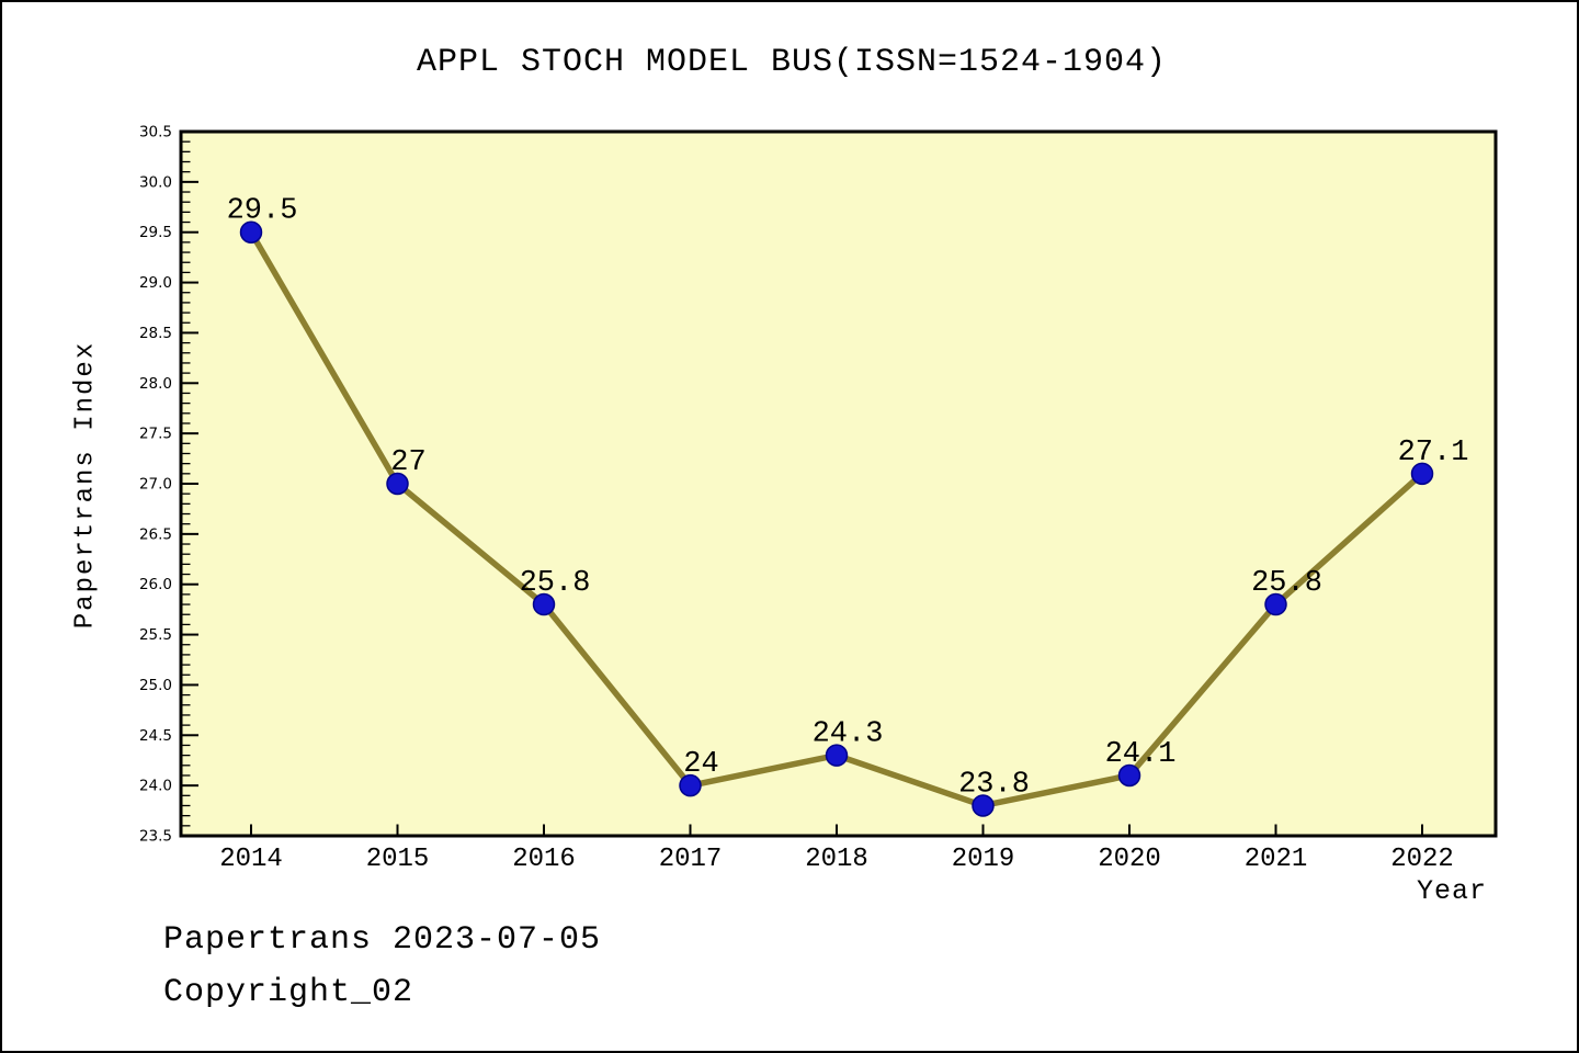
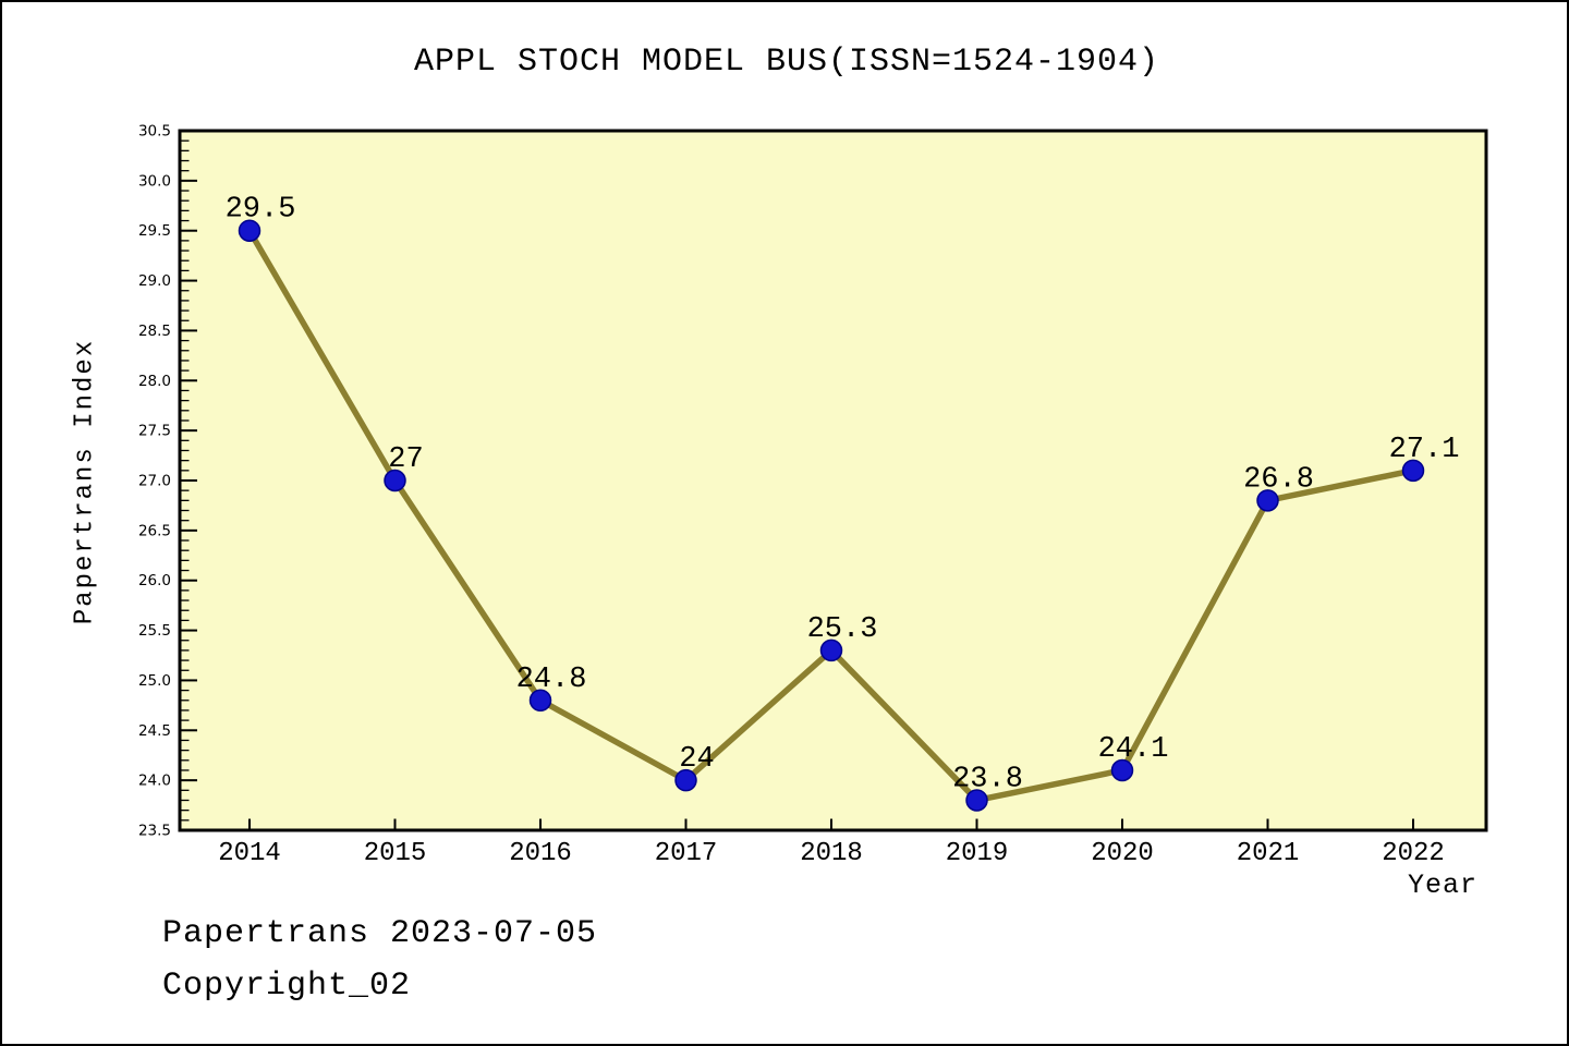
2016: 25.8 -> 24.8
2018: 24.3 -> 25.3
2021: 25.8 -> 26.8
